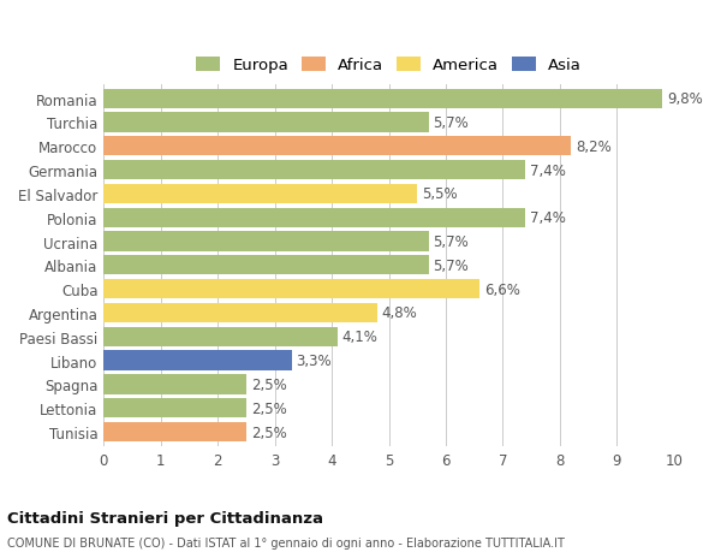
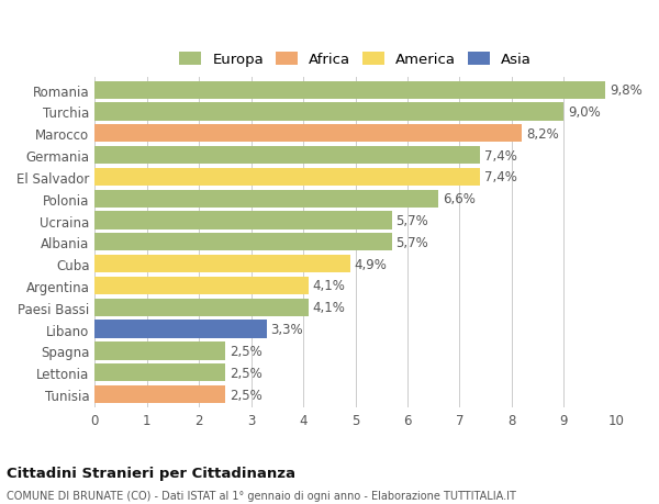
Turchia: 5,7% -> 9,0%
El Salvador: 5,5% -> 7,4%
Polonia: 7,4% -> 6,6%
Cuba: 6,6% -> 4,9%
Argentina: 4,8% -> 4,1%
